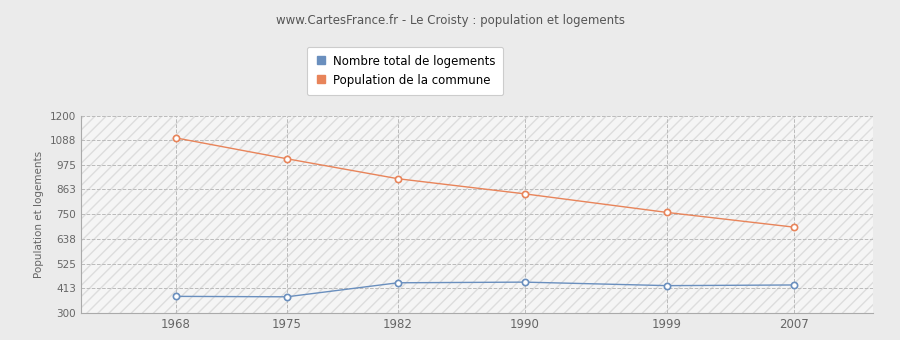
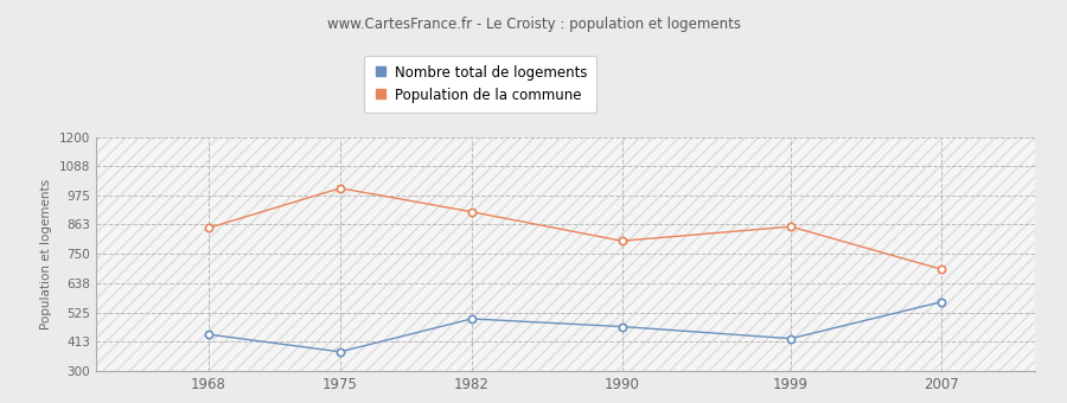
Nombre total de logements/1968: 375 -> 440
Population de la commune/1968: 1098 -> 850
Nombre total de logements/1982: 437 -> 500
Nombre total de logements/1990: 440 -> 470
Population de la commune/1990: 843 -> 800
Population de la commune/1999: 758 -> 855
Nombre total de logements/2007: 427 -> 565
